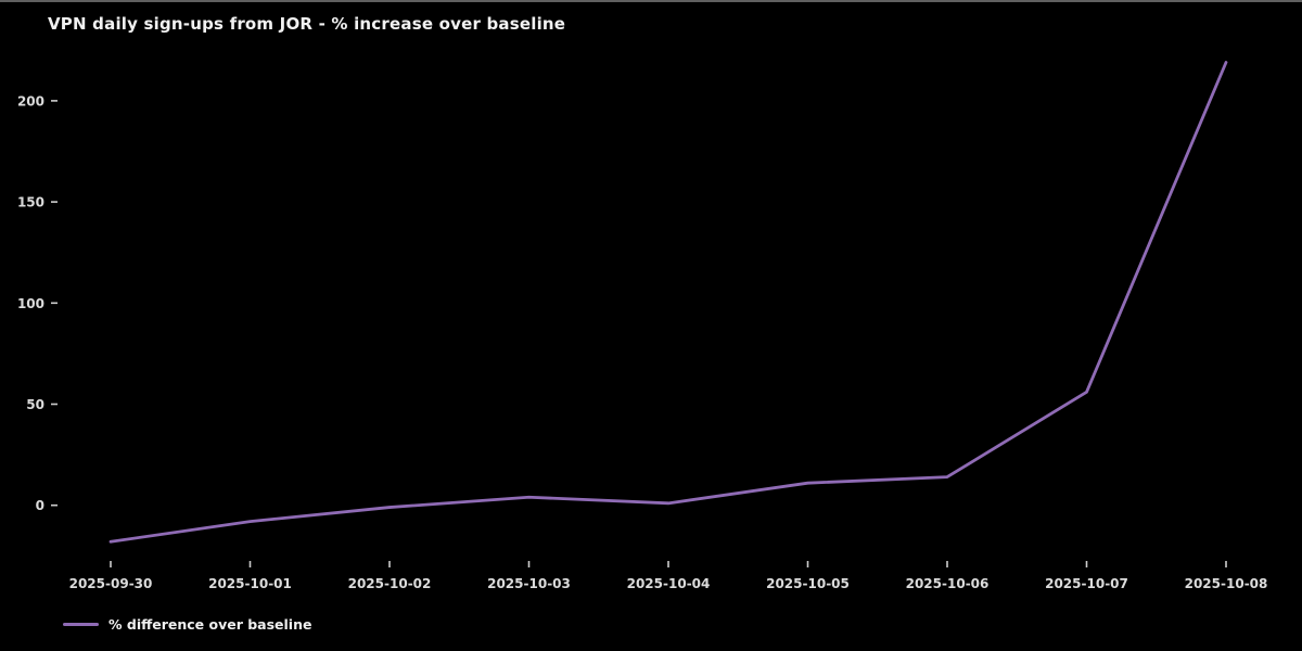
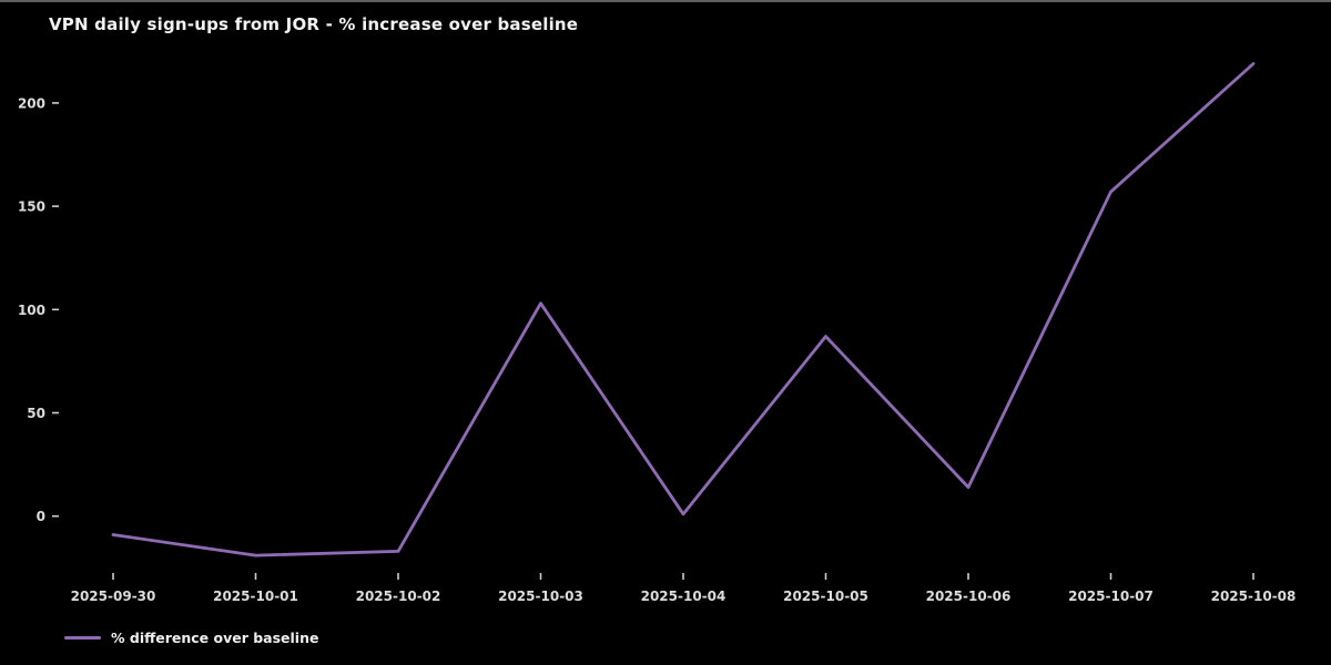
2025-09-30: -18 -> -9
2025-10-01: -8 -> -19
2025-10-02: -1 -> -17
2025-10-03: 4 -> 103
2025-10-05: 11 -> 87
2025-10-07: 56 -> 157
